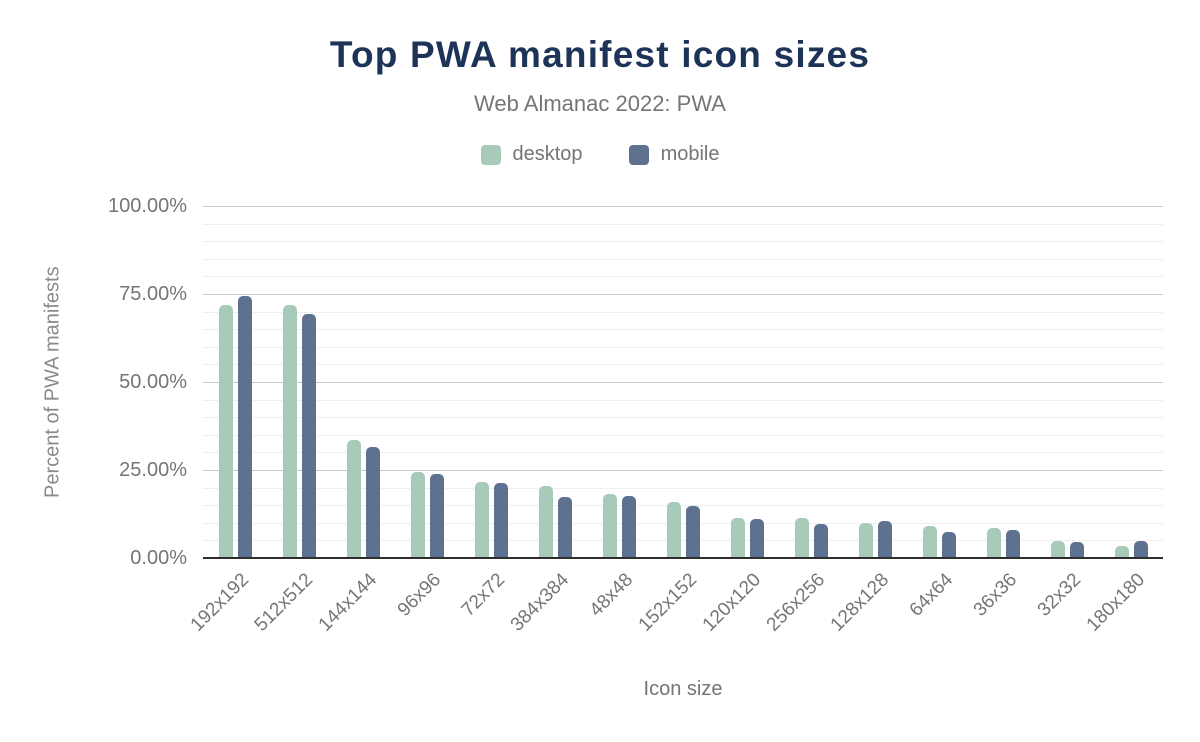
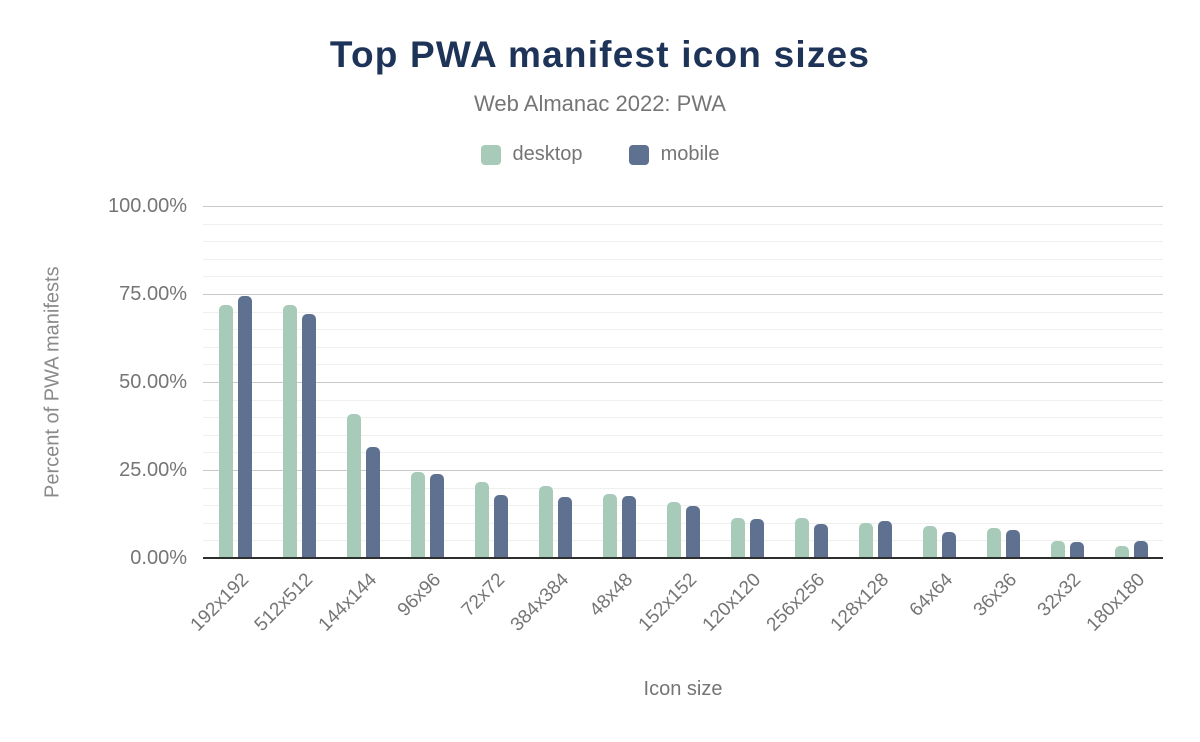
desktop/144x144: 33% -> 41%
mobile/72x72: 21% -> 18%
